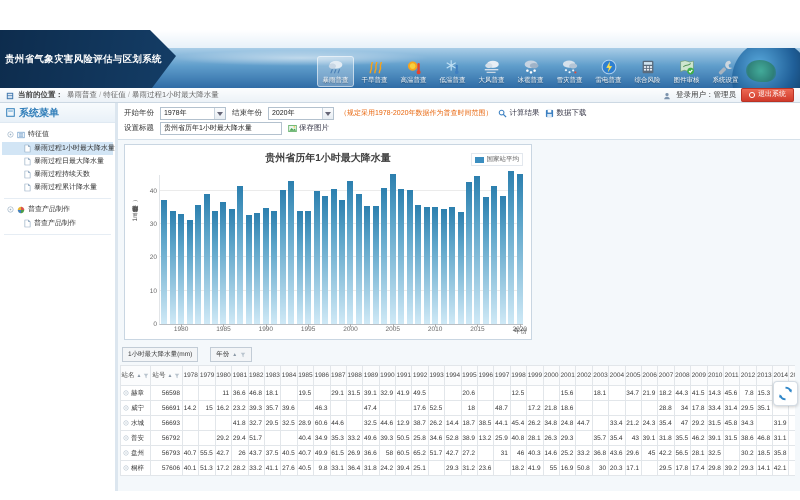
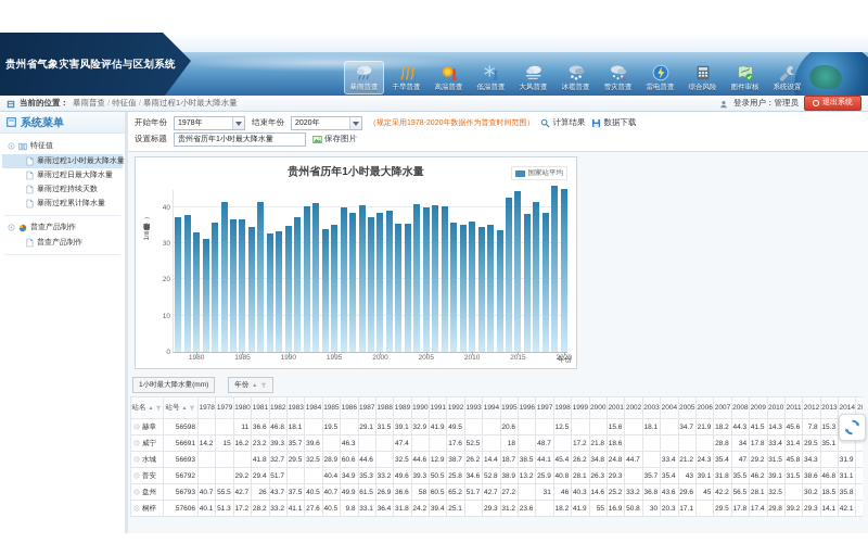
1979: 34 -> 38
1983: 39 -> 41
1984: 34 -> 37
1991: 34 -> 37
1993: 43 -> 41
1995: 34 -> 35
2000: 43 -> 38
2005: 45 -> 40
2010: 35 -> 36
